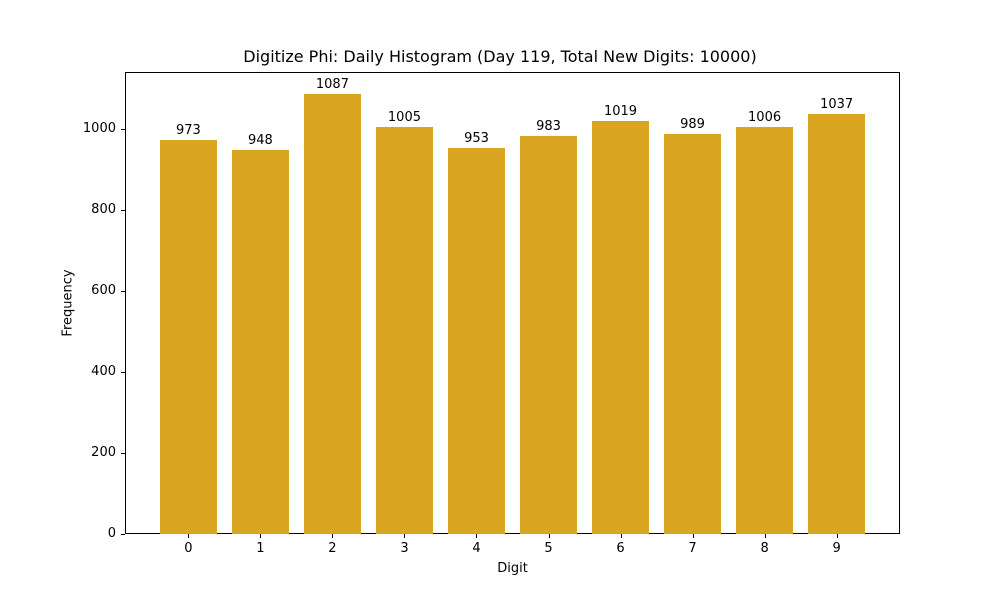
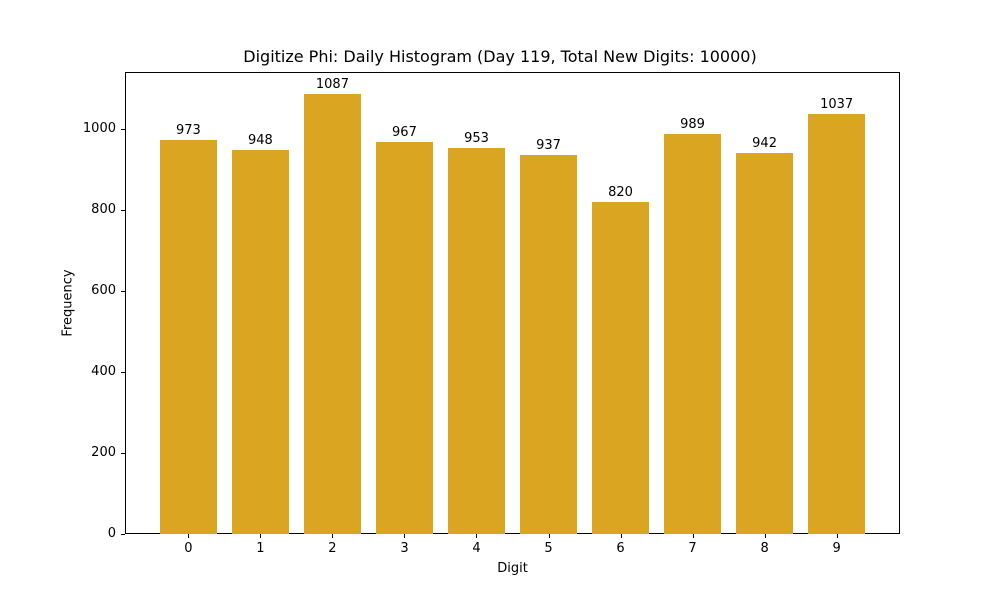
3: 1005 -> 967
5: 983 -> 937
6: 1019 -> 820
8: 1006 -> 942
